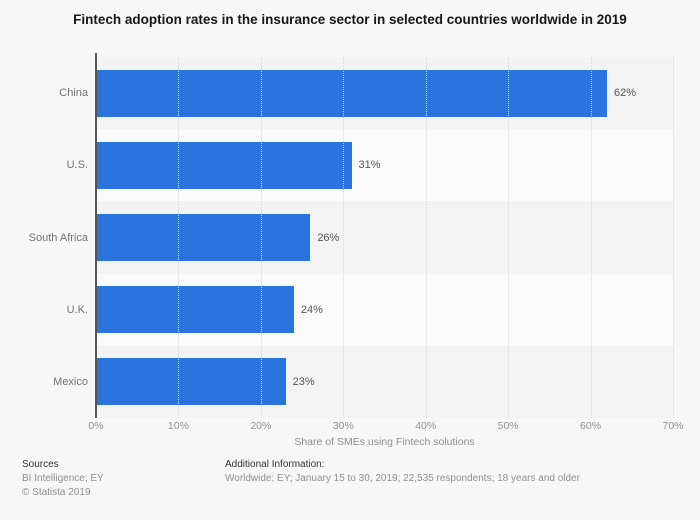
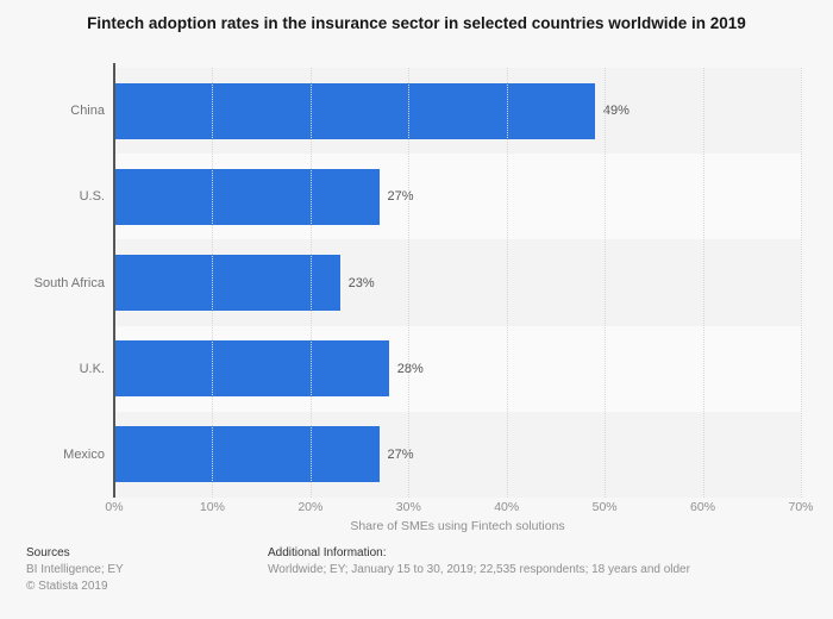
China: 62% -> 49%
U.S.: 31% -> 27%
South Africa: 26% -> 23%
U.K.: 24% -> 28%
Mexico: 23% -> 27%
